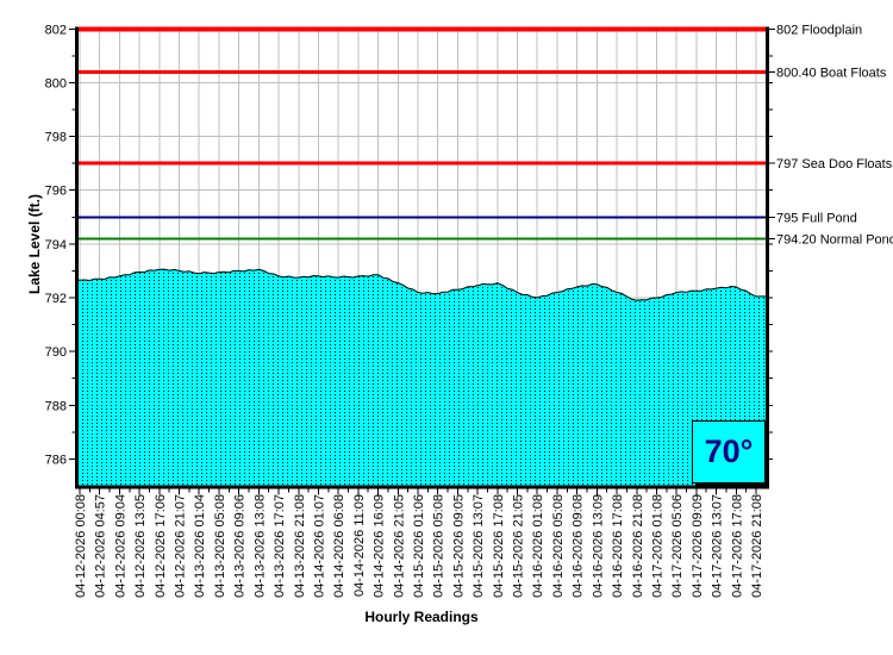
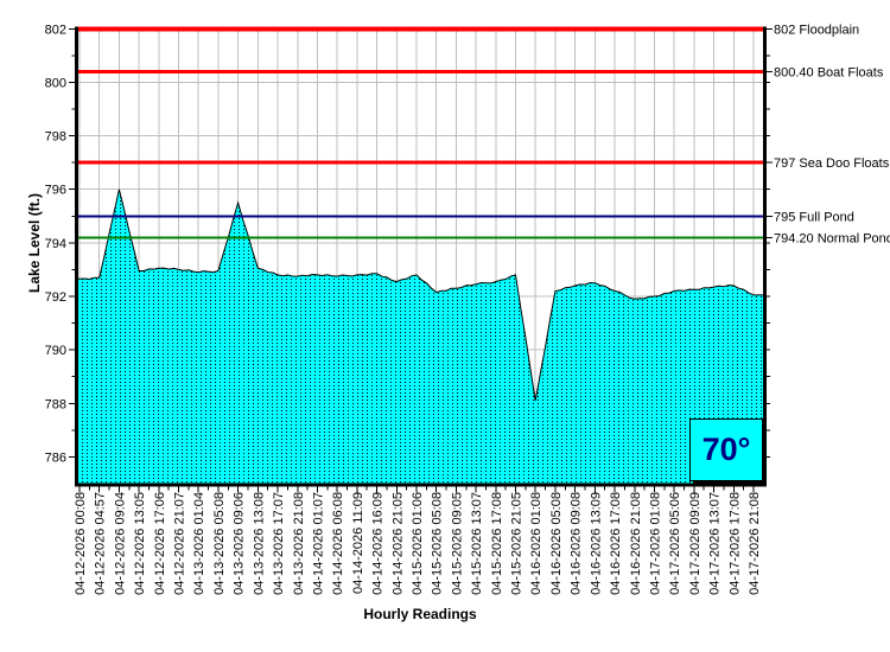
04-12-2026 09:04: 792.8 -> 796.0
04-13-2026 09:06: 793.0 -> 795.5
04-15-2026 01:06: 792.2 -> 792.8
04-15-2026 21:05: 792.2 -> 792.8
04-16-2026 01:08: 792.0 -> 788.1
